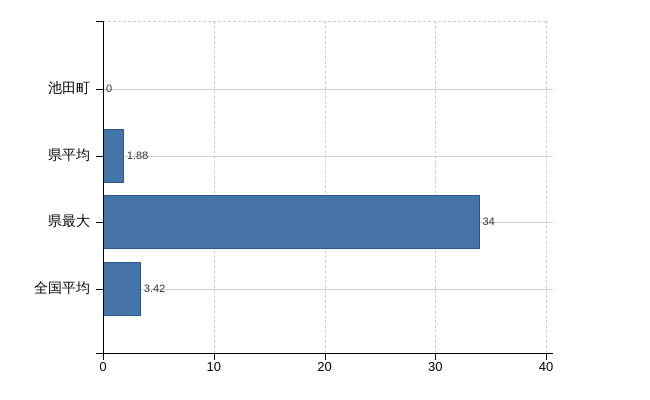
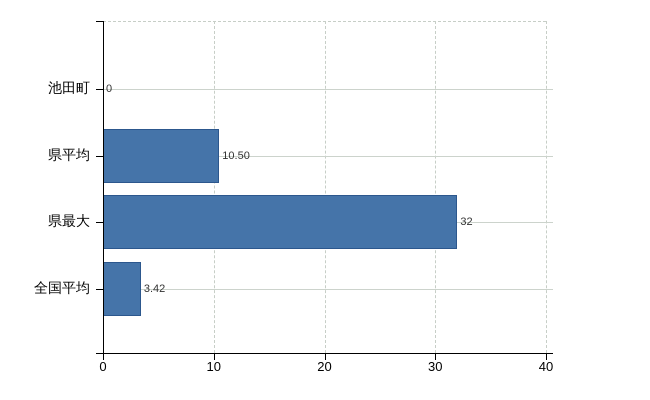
県平均: 1.88 -> 10.50
県最大: 34 -> 32
